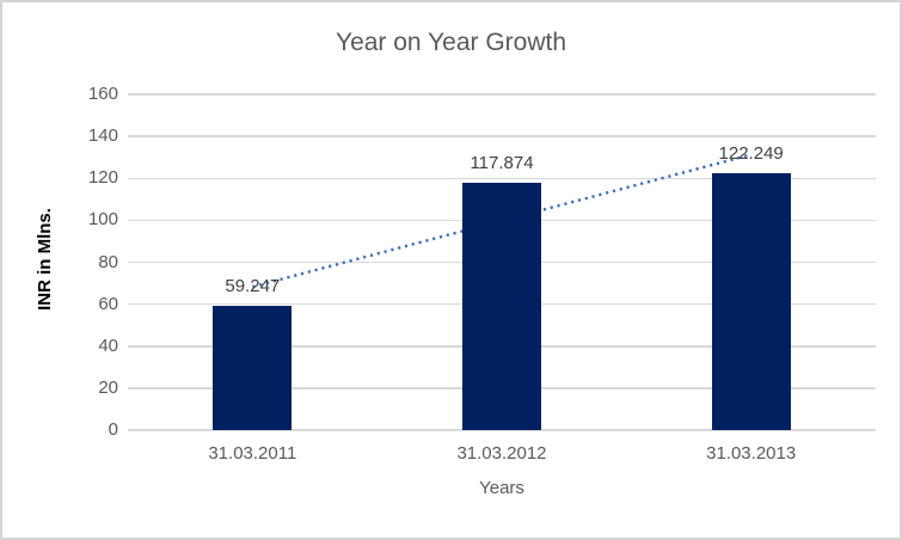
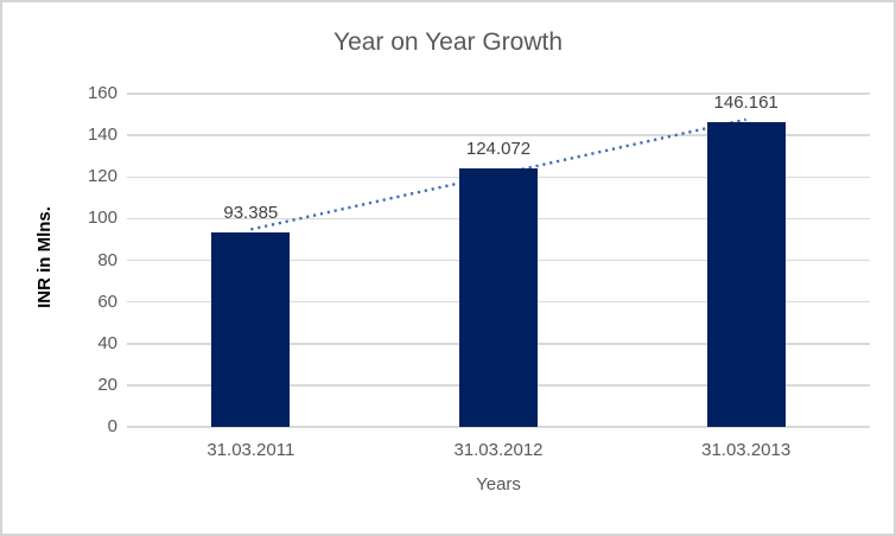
31.03.2011: 59.247 -> 93.385
31.03.2012: 117.874 -> 124.072
31.03.2013: 122.249 -> 146.161
